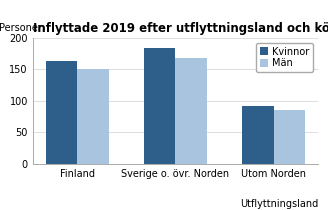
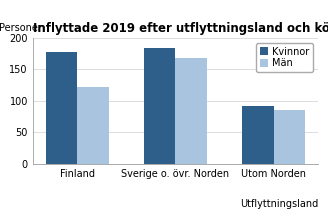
Kvinnor/Finland: 163 -> 178
Män/Finland: 150 -> 122
